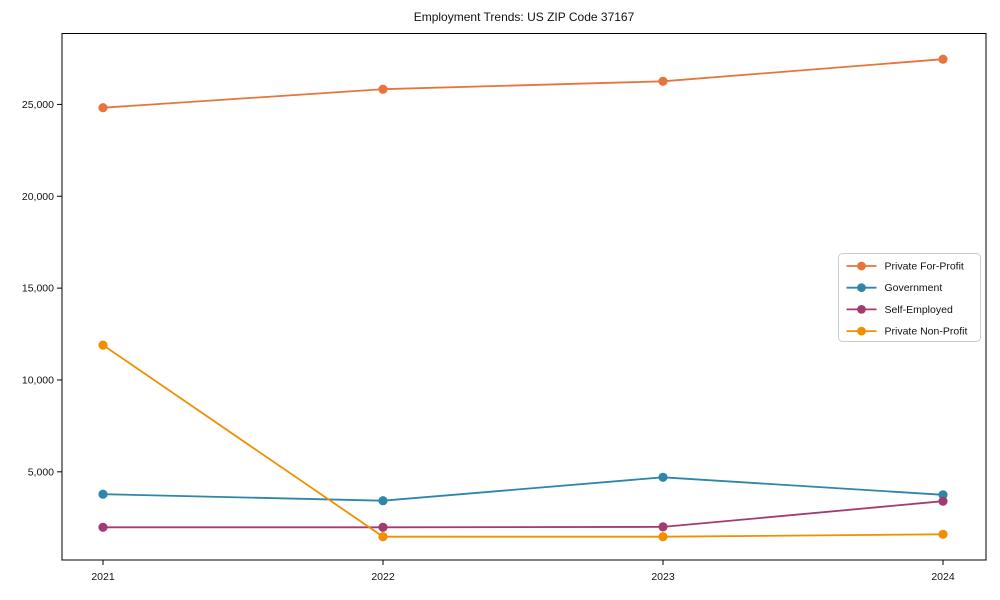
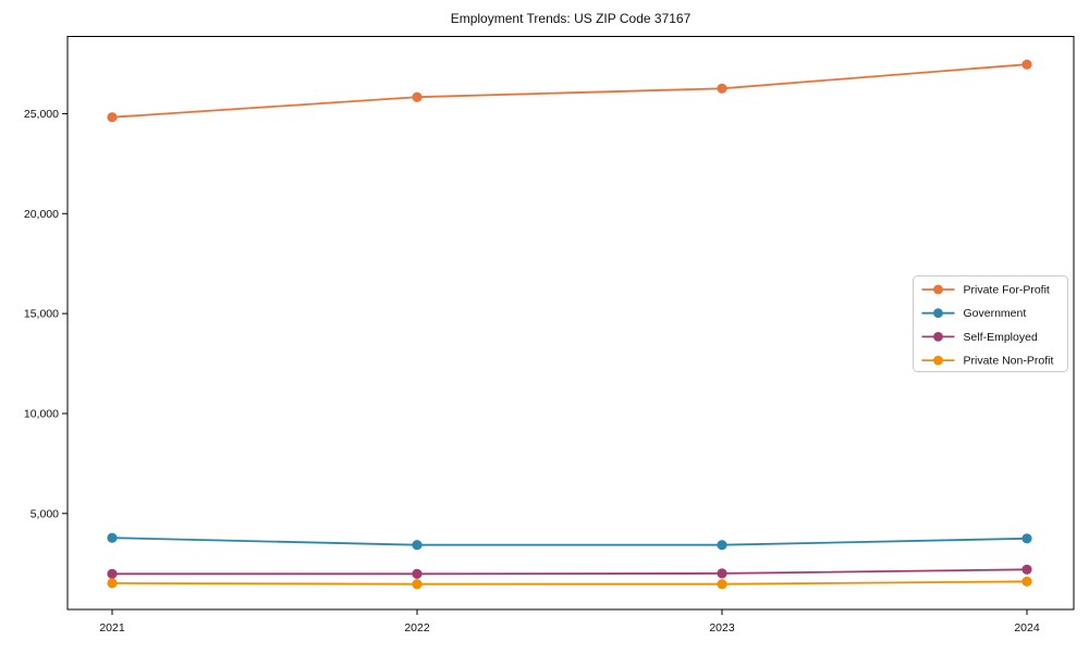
Private Non-Profit/2021: 11900 -> 1500
Government/2023: 4700 -> 3400
Self-Employed/2024: 3400 -> 2200
